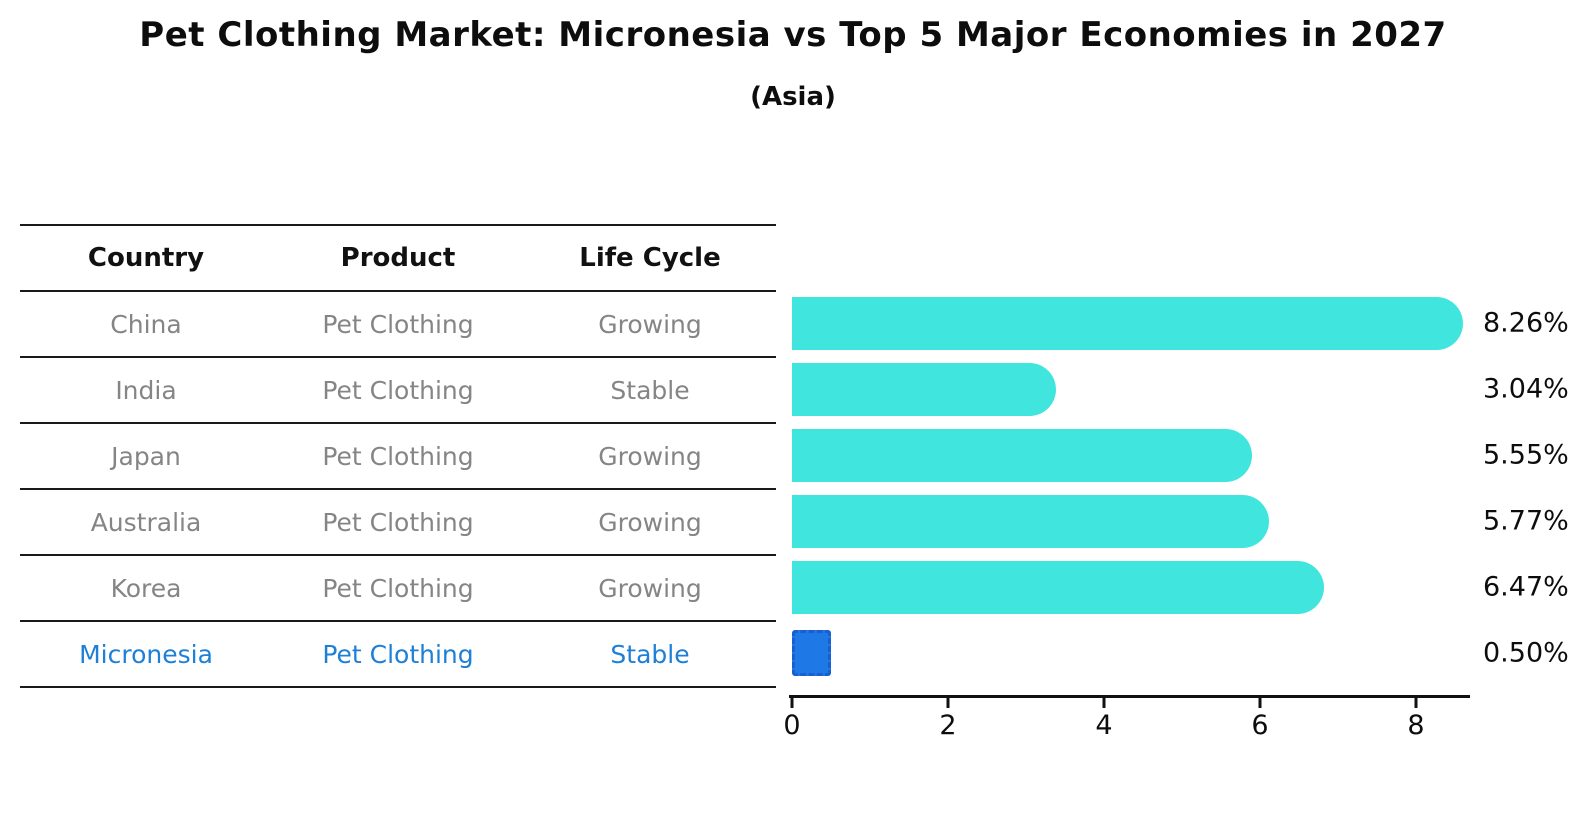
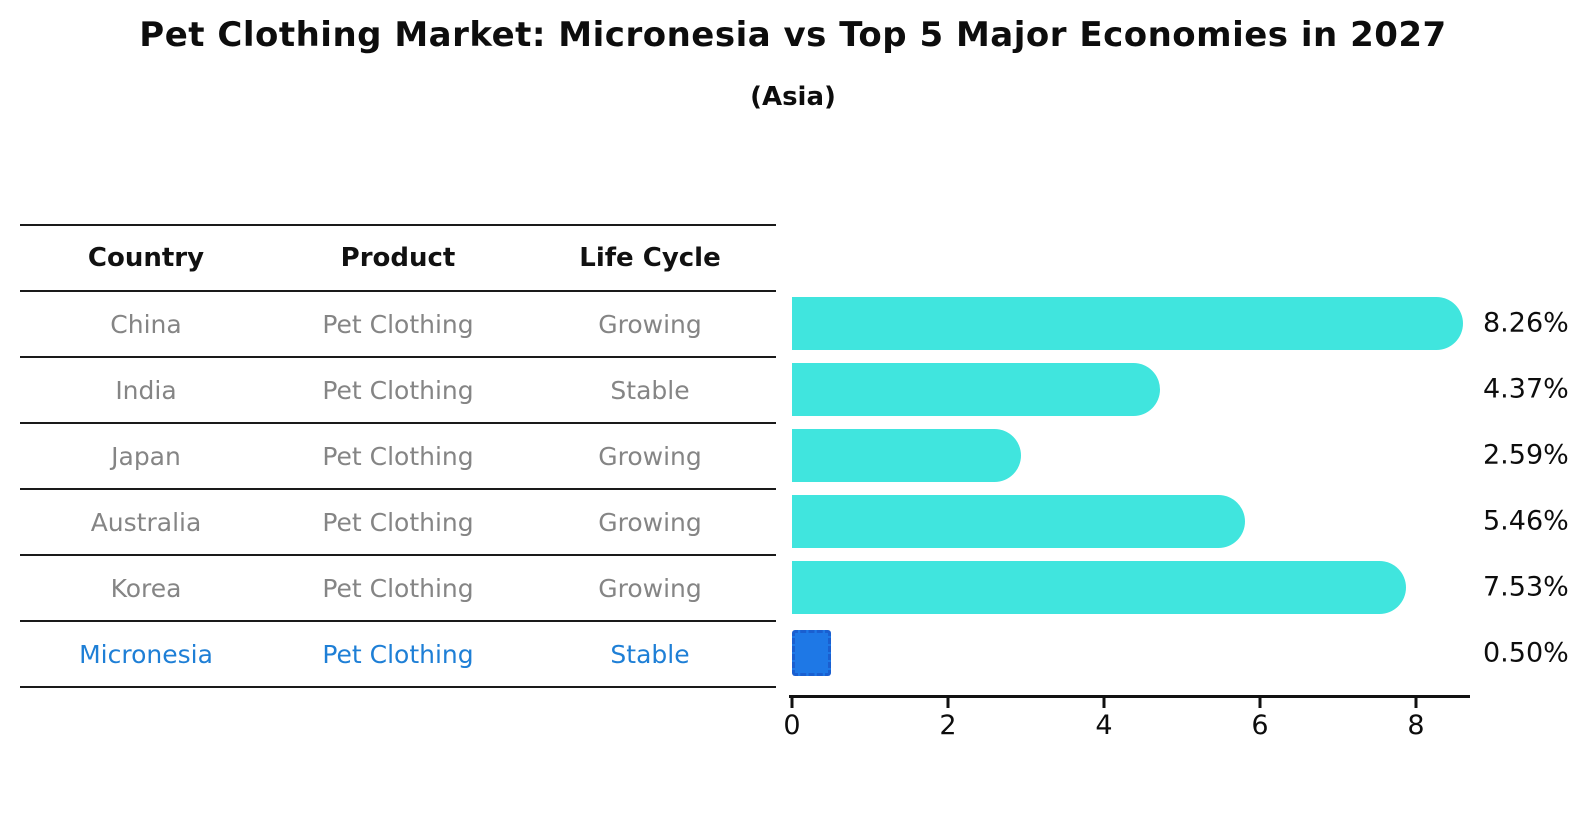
India: 3.04% -> 4.37%
Japan: 5.55% -> 2.59%
Australia: 5.77% -> 5.46%
Korea: 6.47% -> 7.53%
